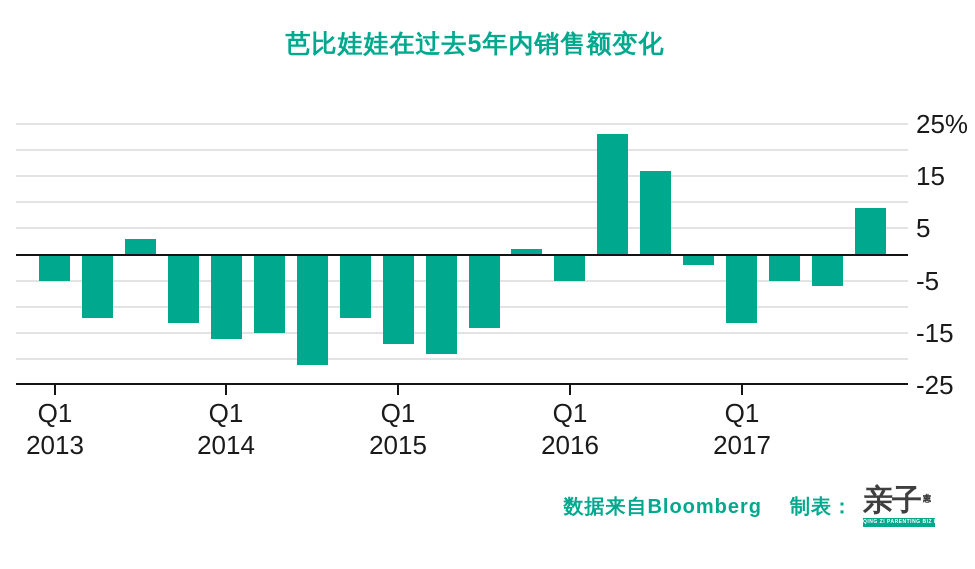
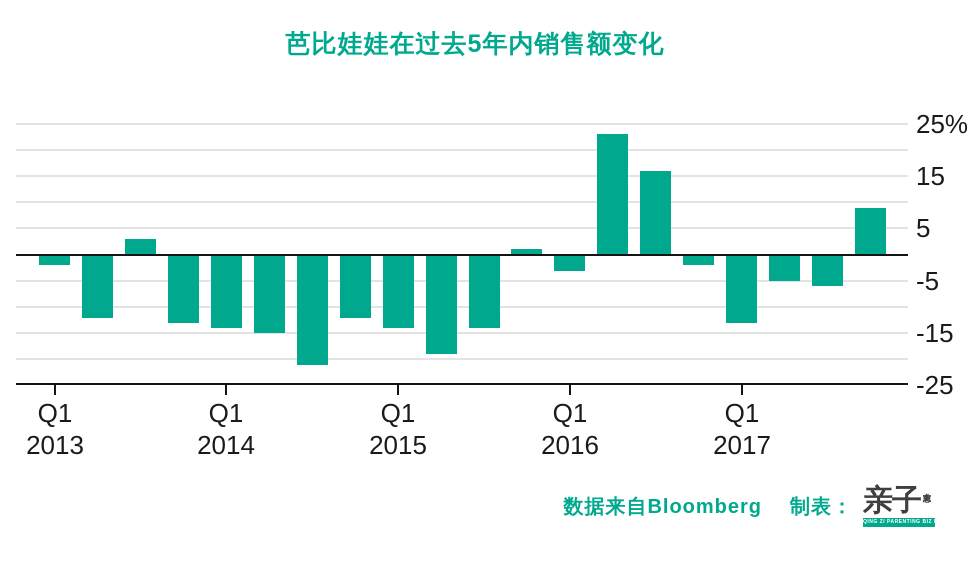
2013Q1: -5% -> -2%
2014Q1: -16% -> -14%
2015Q1: -17% -> -14%
2016Q1: -5% -> -3%
